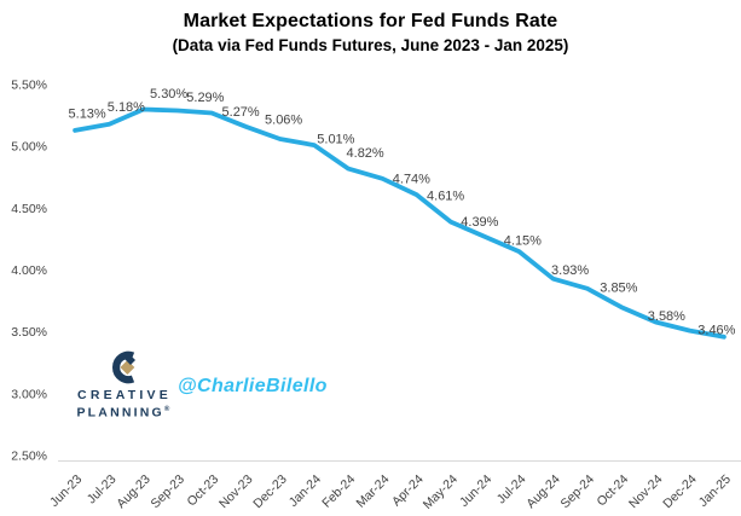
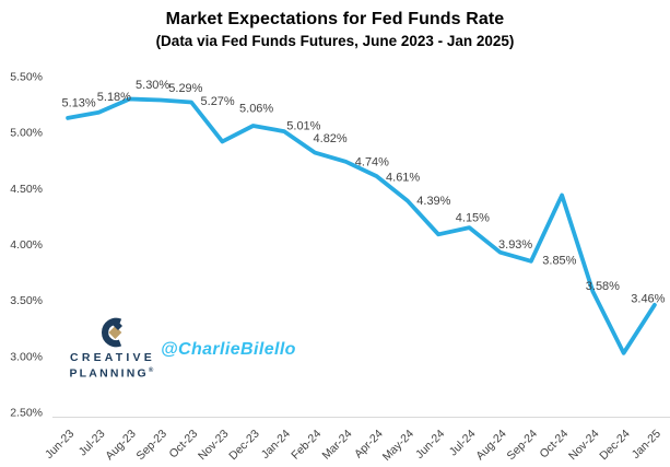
Nov-23: 5.16% -> 4.92%
Jun-24: 4.27% -> 4.09%
Oct-24: 3.70% -> 4.44%
Dec-24: 3.51% -> 3.03%
